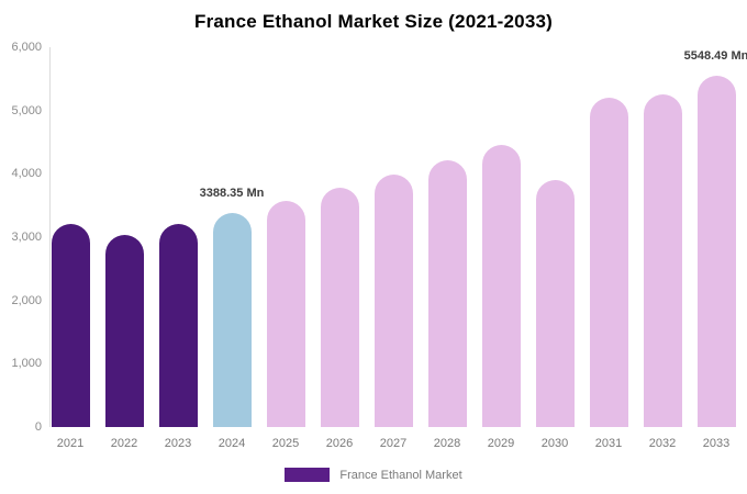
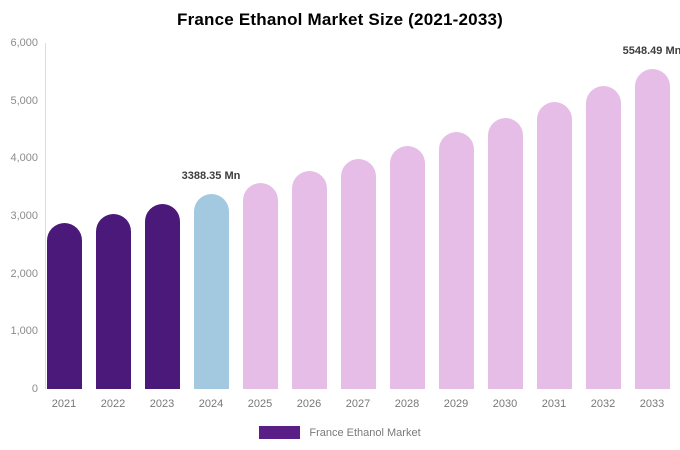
2021: 3200 -> 2900
2030: 3900 -> 4700
2031: 5200 -> 5000
